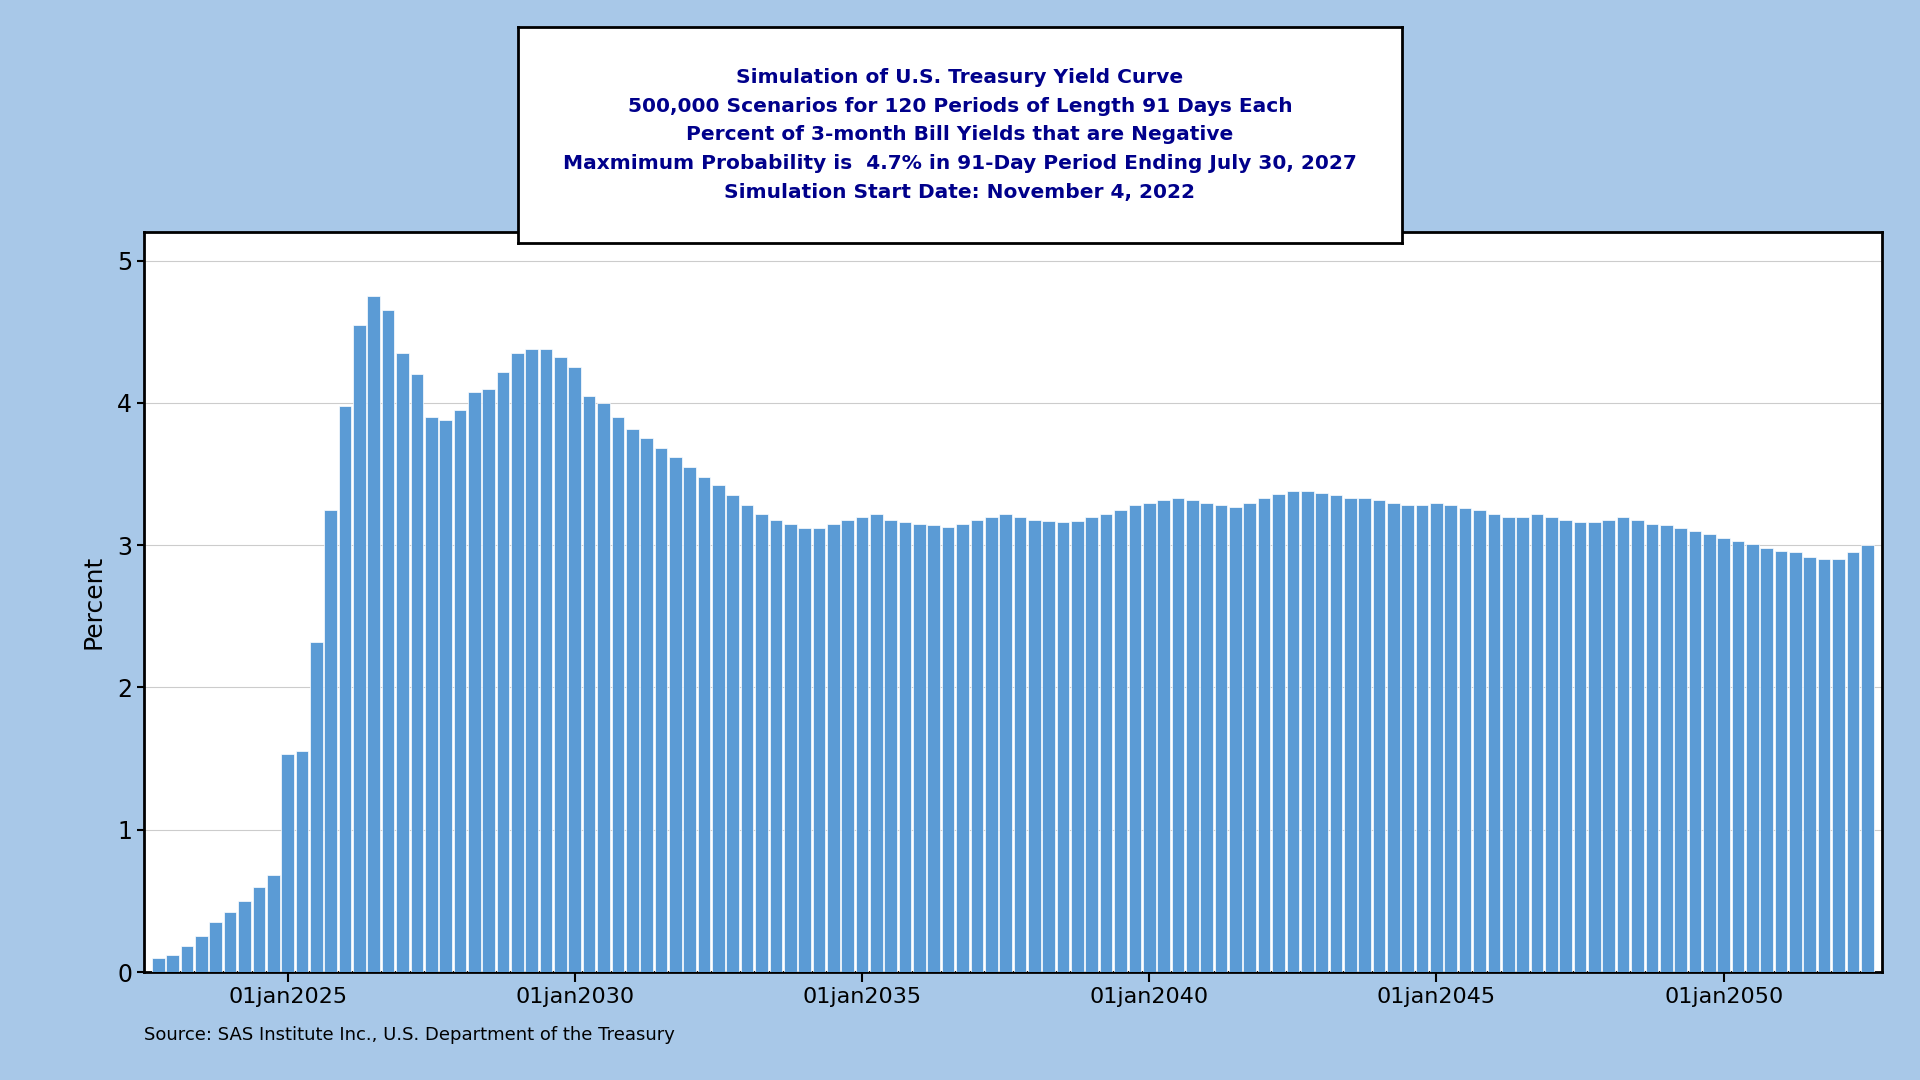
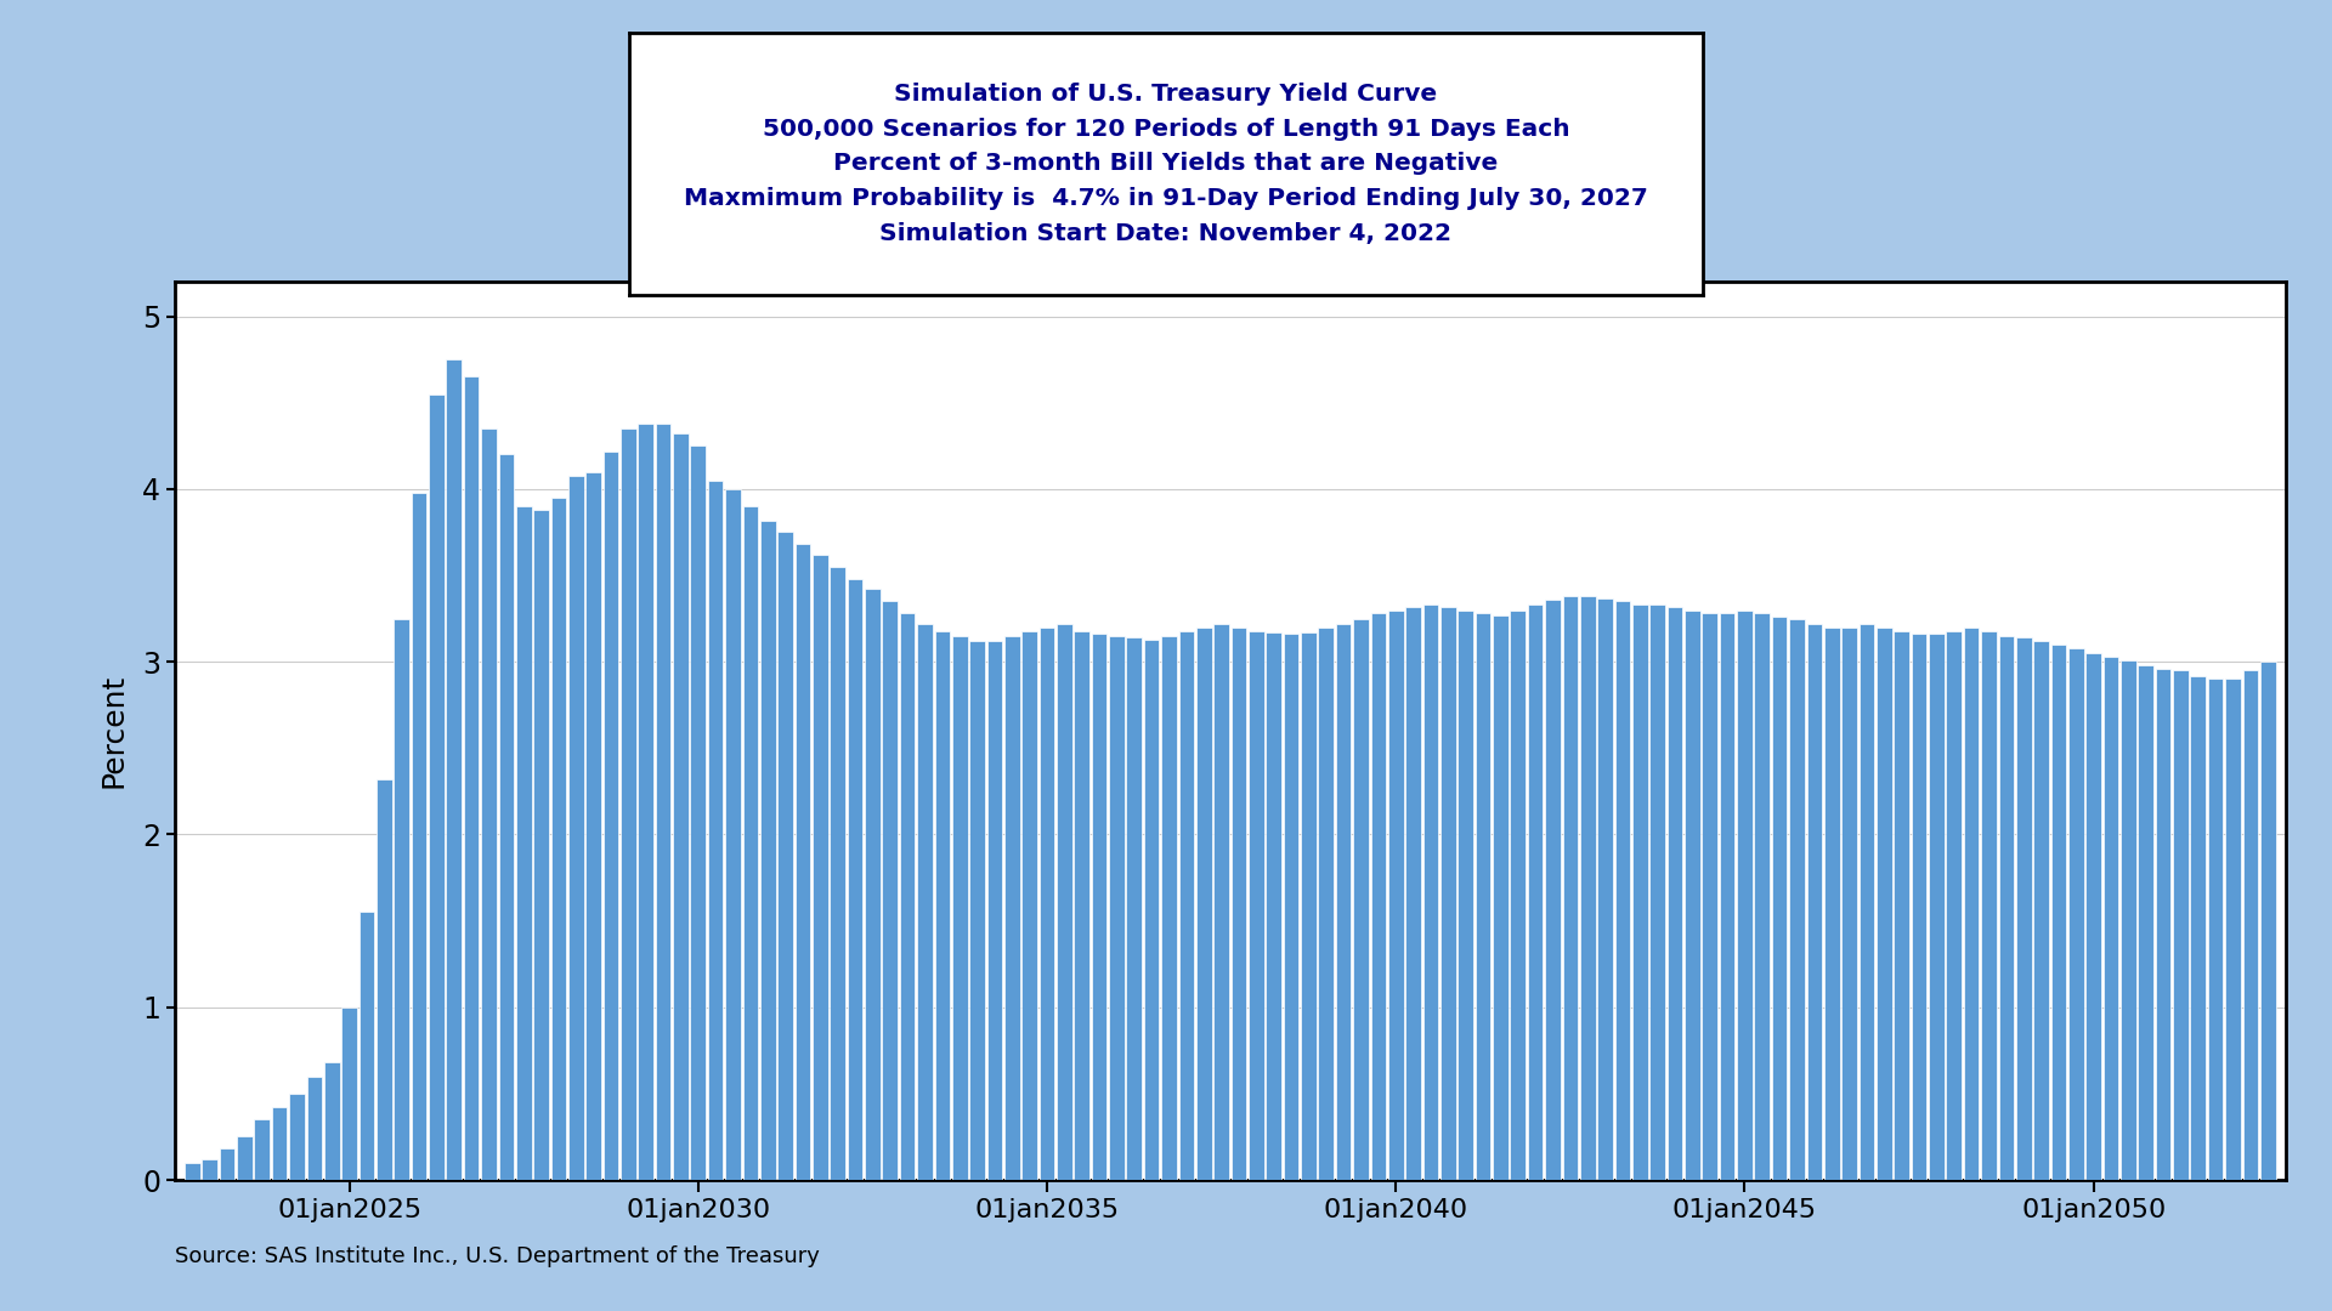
01jan2025: 1.53 -> 1.00
